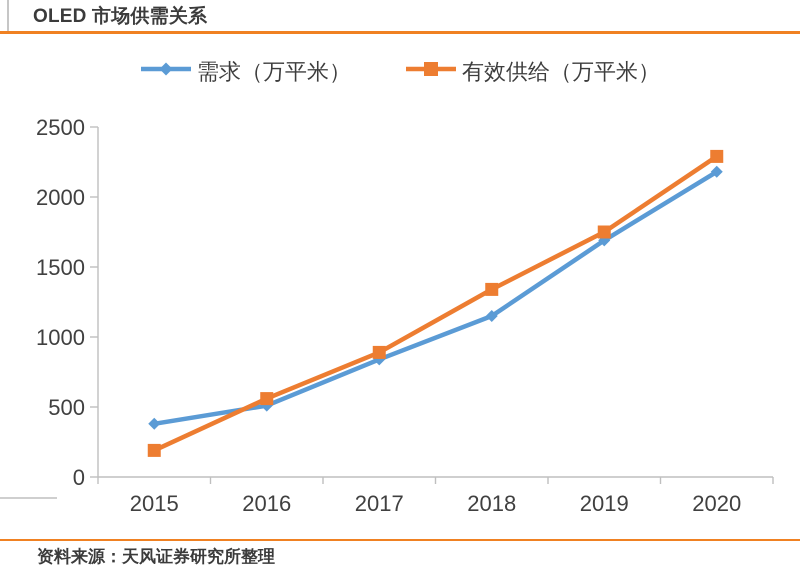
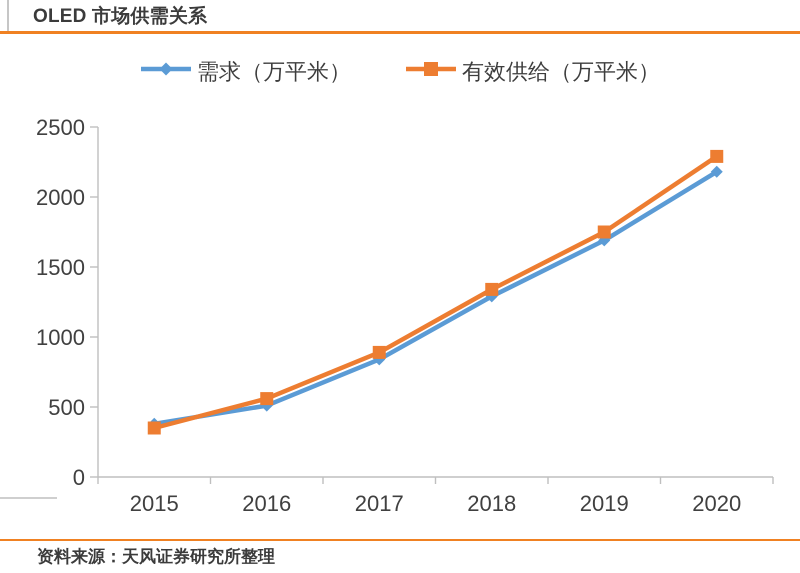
有效供给（万平米）/2015: 190 -> 350
需求（万平米）/2018: 1150 -> 1290
